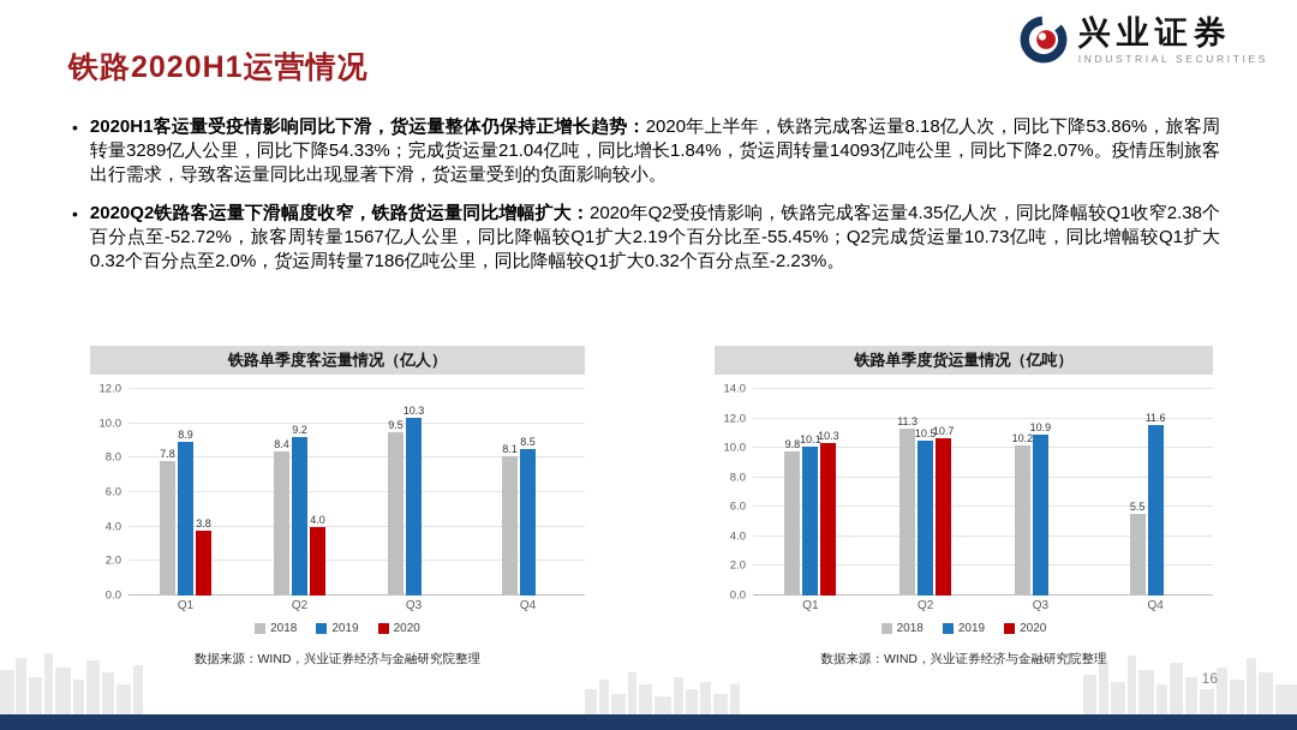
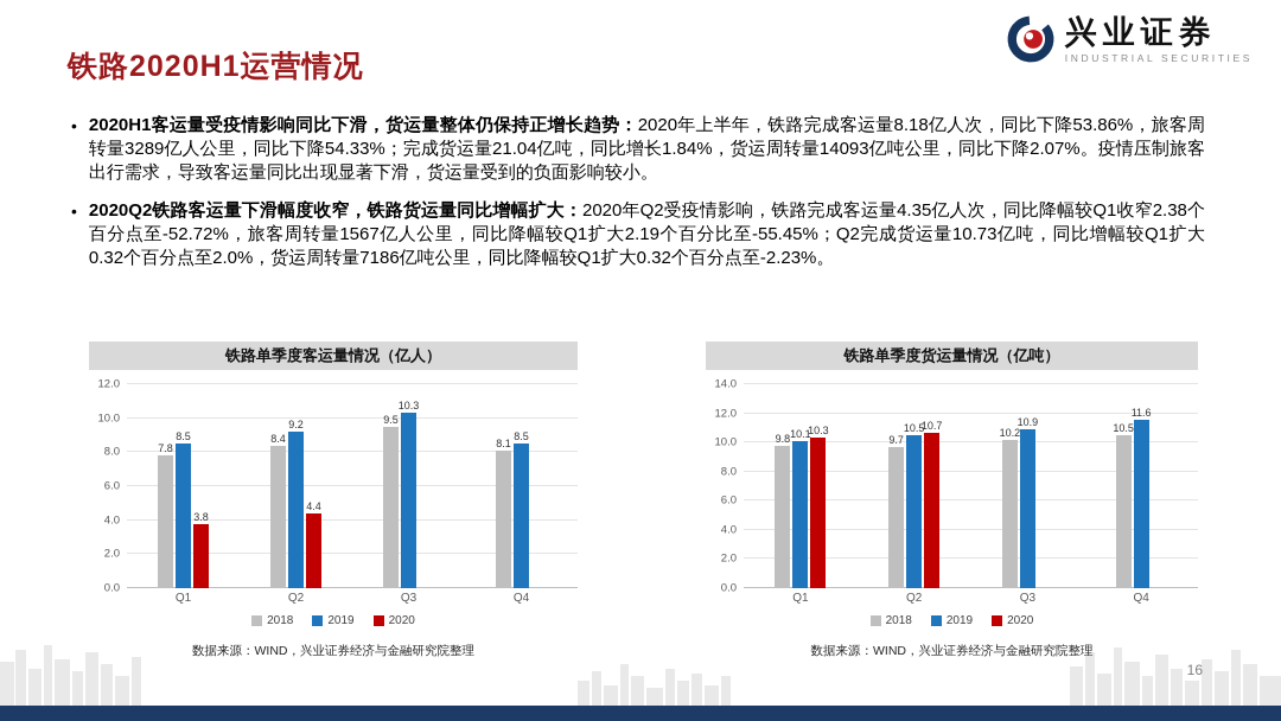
铁路单季度客运量情况（亿人）/2019/Q1: 8.9 -> 8.5
铁路单季度客运量情况（亿人）/2020/Q2: 4.0 -> 4.4
铁路单季度货运量情况（亿吨）/2018/Q2: 11.3 -> 9.7
铁路单季度货运量情况（亿吨）/2018/Q4: 5.5 -> 10.5
